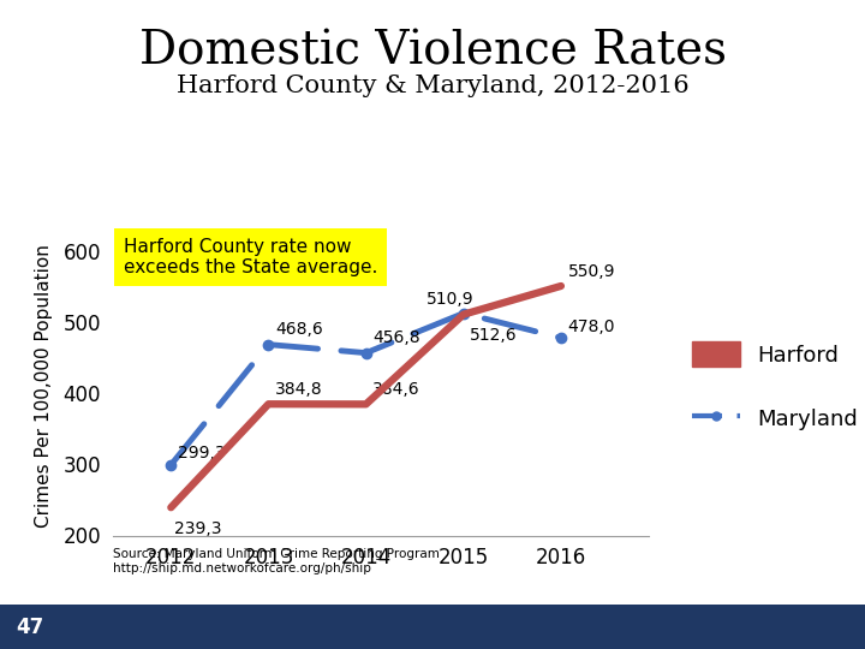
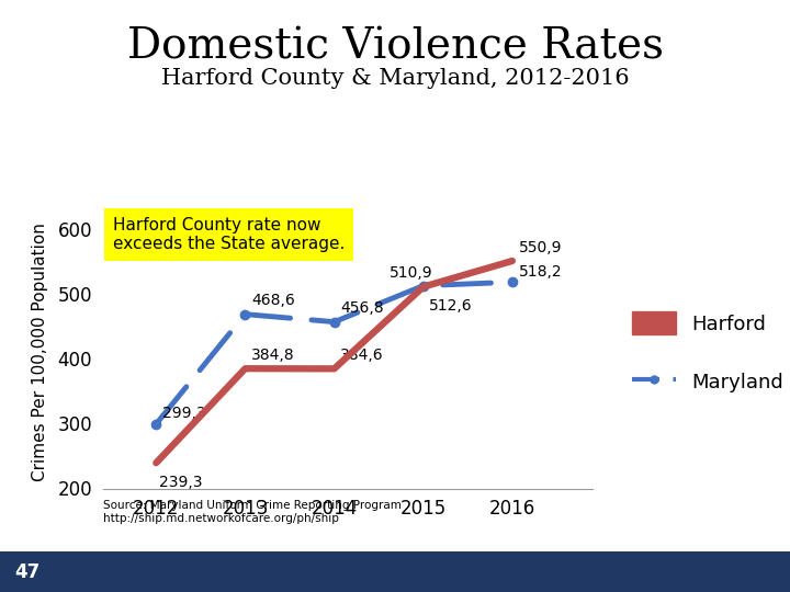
Maryland/2016: 478,0 -> 518,2
